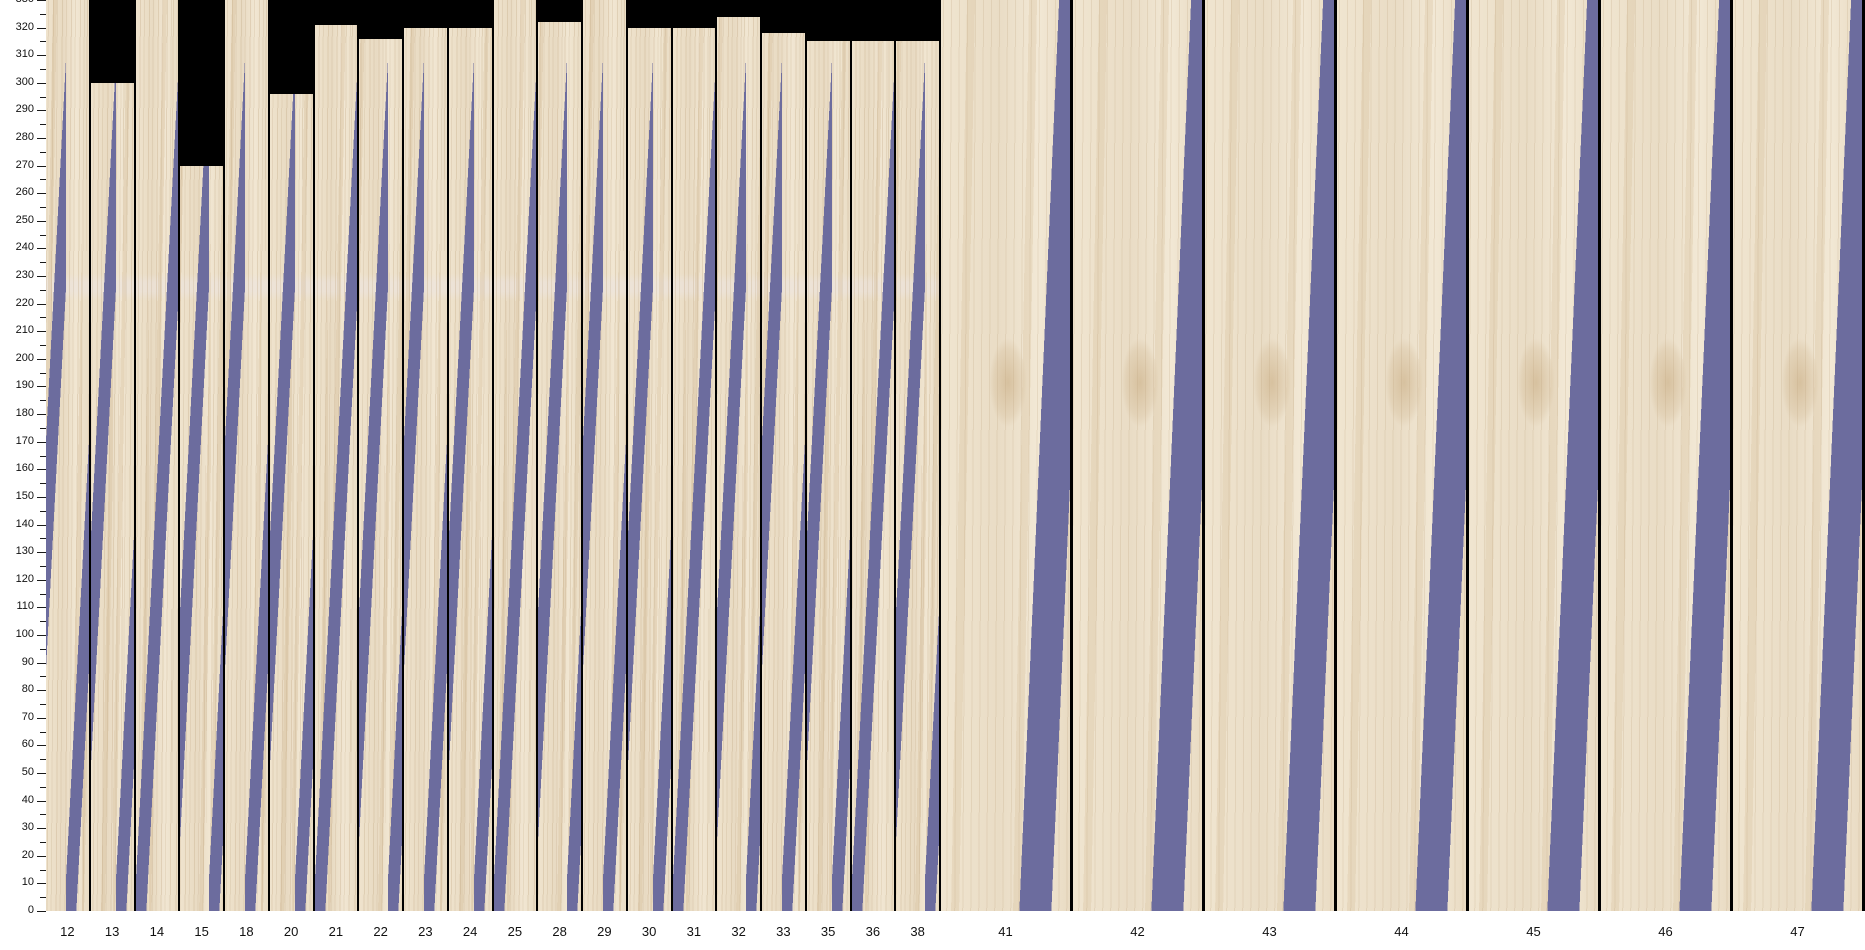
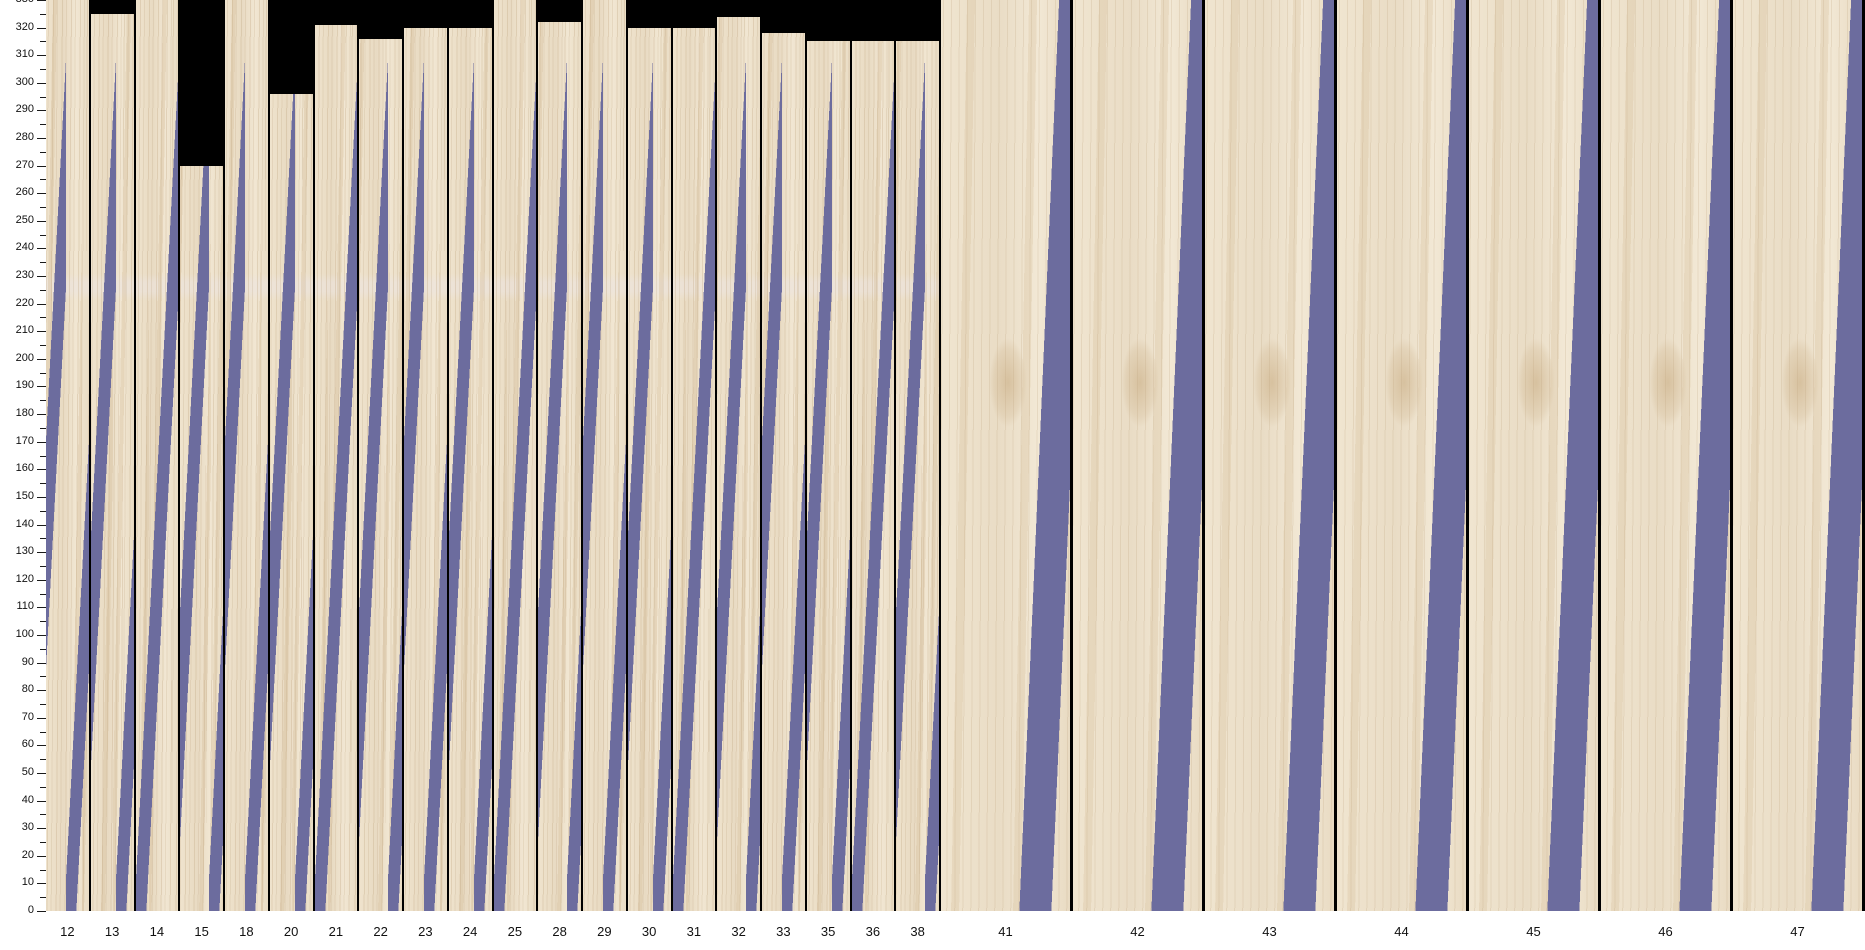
13: 300 -> 325
